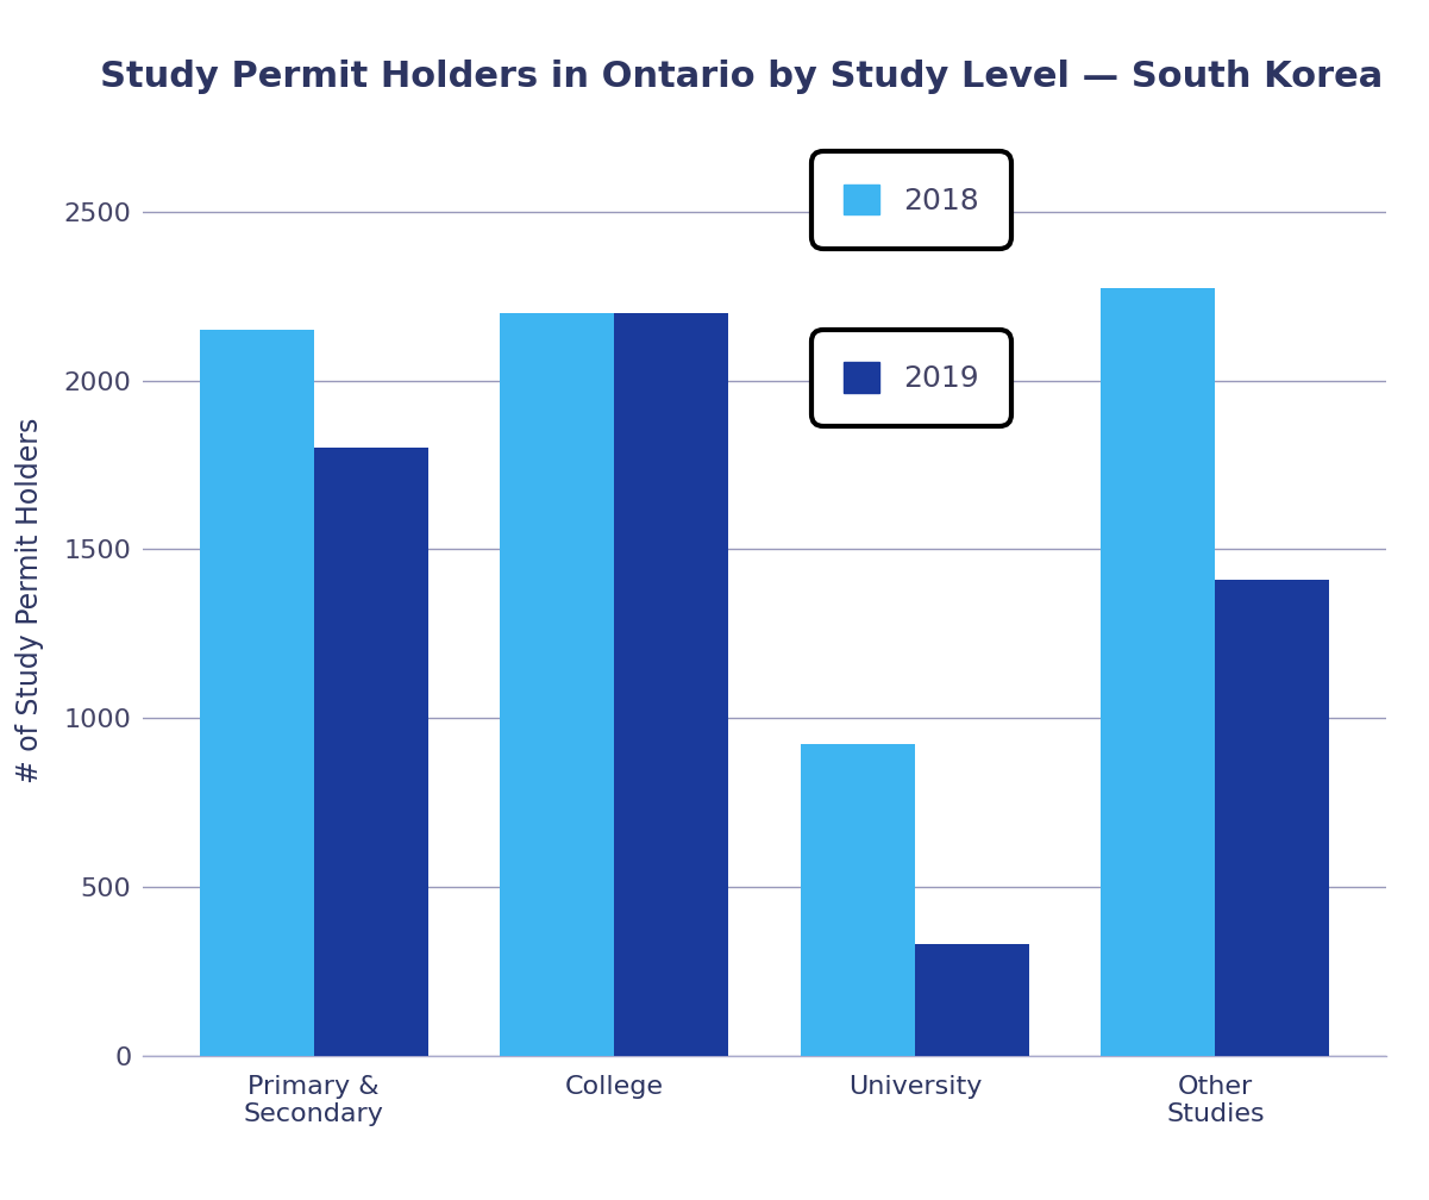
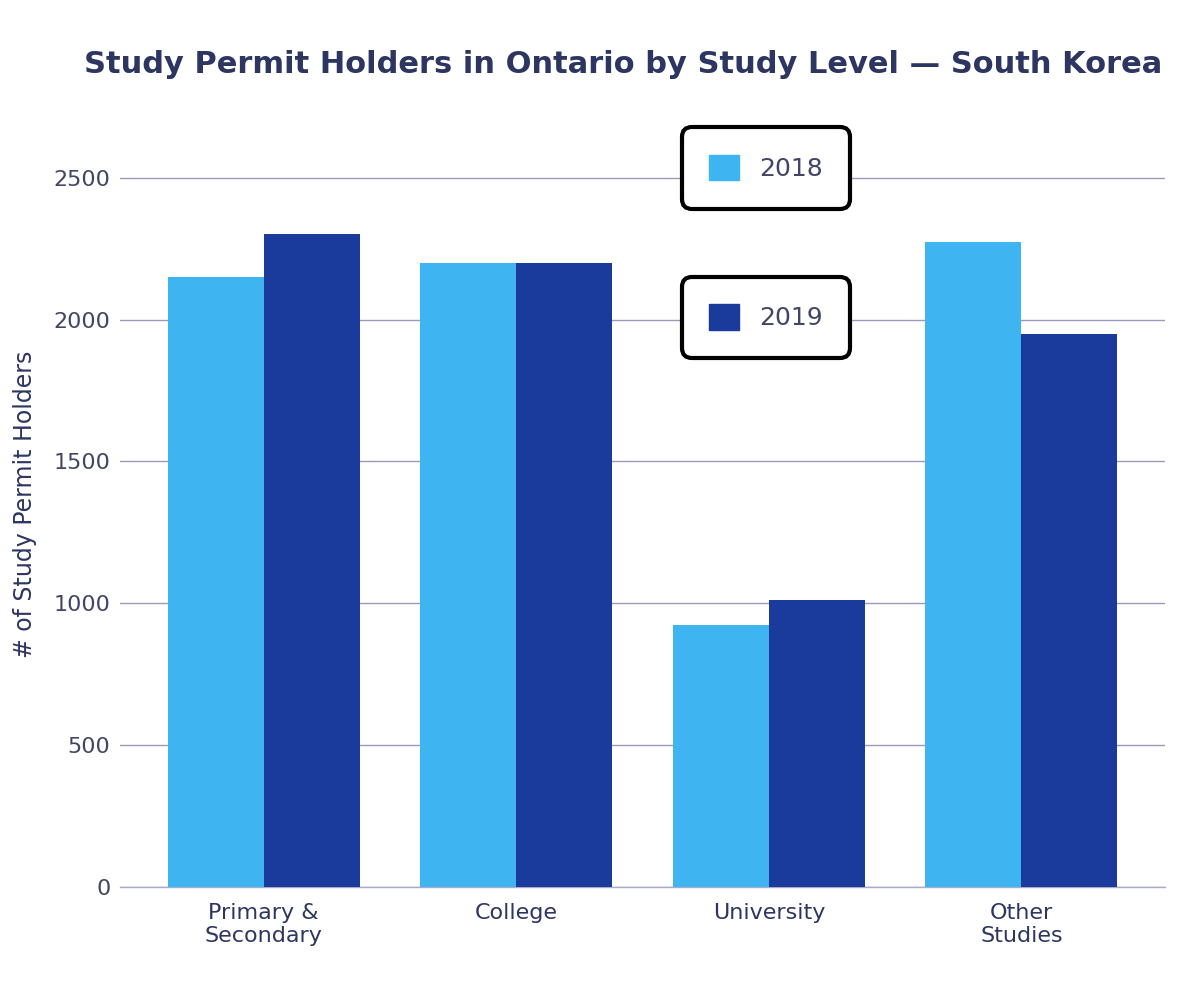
2019/Primary & Secondary: 1800 -> 2300
2019/University: 330 -> 1010
2019/Other Studies: 1410 -> 1950
